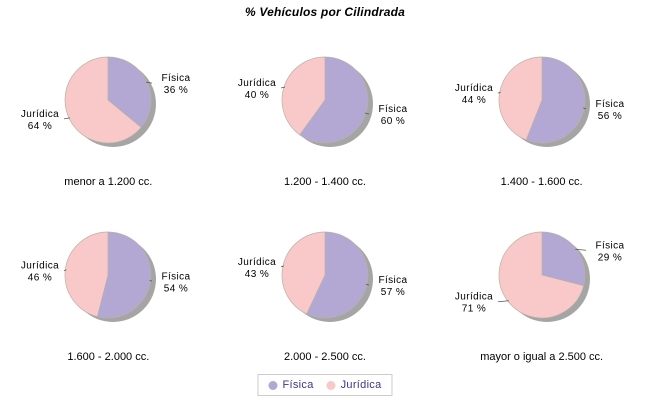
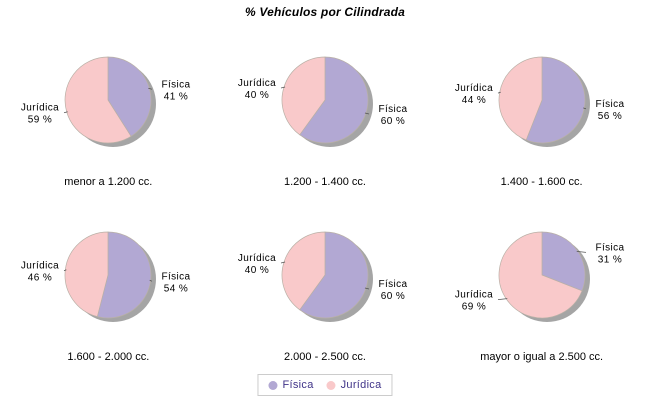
menor a 1.200 cc./Física: 36 -> 41
menor a 1.200 cc./Jurídica: 64 -> 59
2.000 - 2.500 cc./Física: 57 -> 60
2.000 - 2.500 cc./Jurídica: 43 -> 40
mayor o igual a 2.500 cc./Física: 29 -> 31
mayor o igual a 2.500 cc./Jurídica: 71 -> 69
